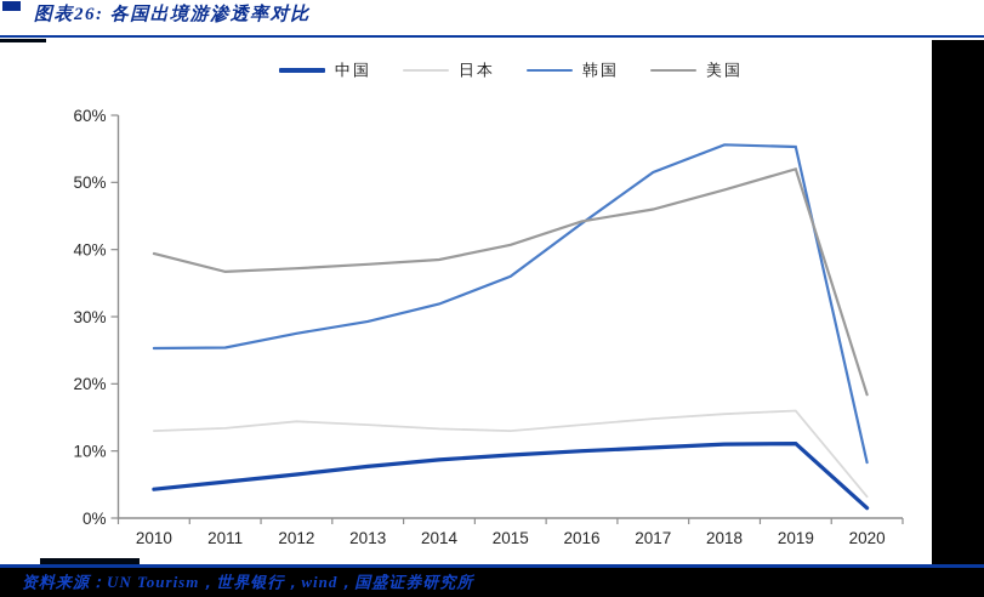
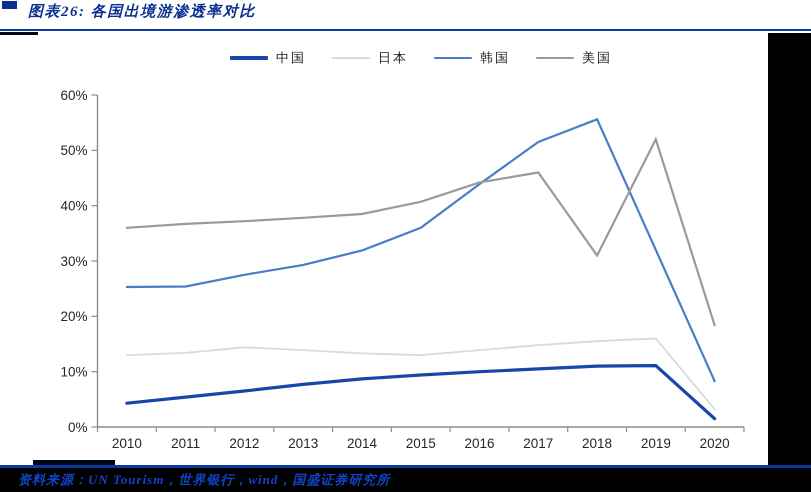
美国/2010: 39% -> 36%
美国/2018: 49% -> 31%
韩国/2019: 55% -> 32%
